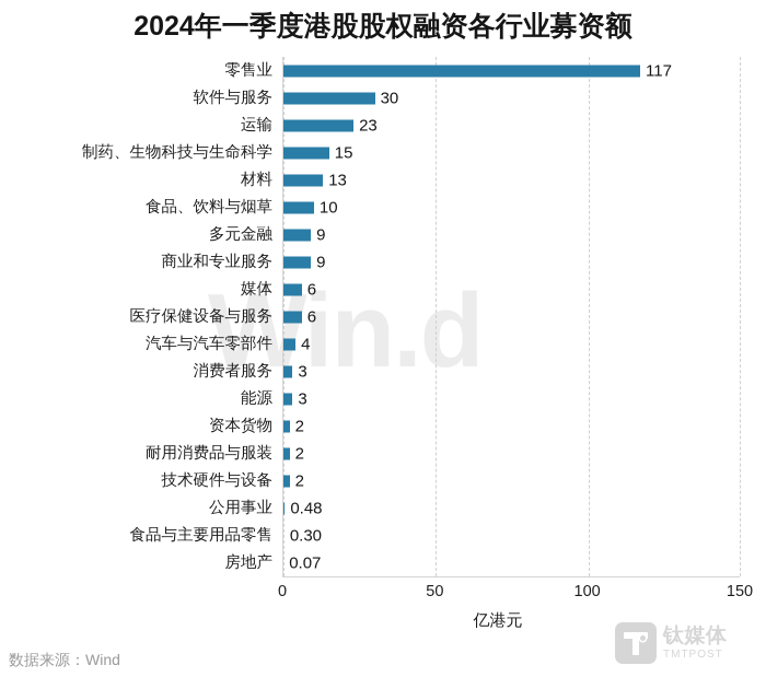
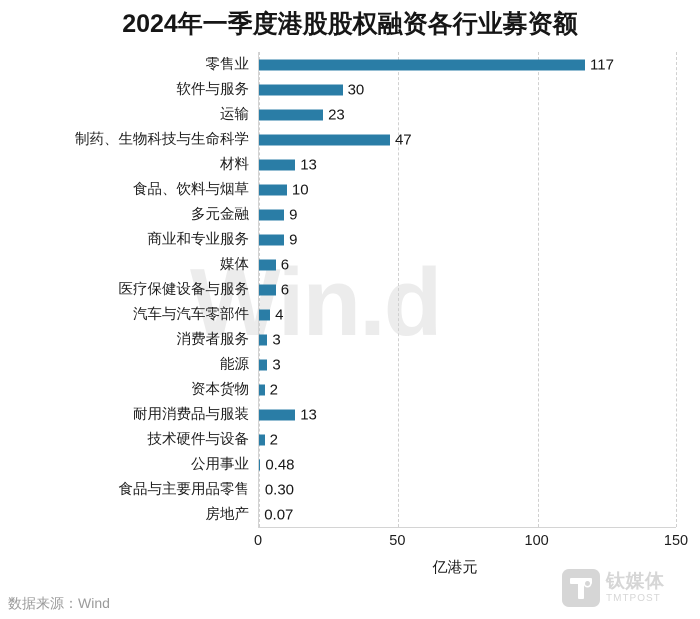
制药、生物科技与生命科学: 15 -> 47
耐用消费品与服装: 2 -> 13
